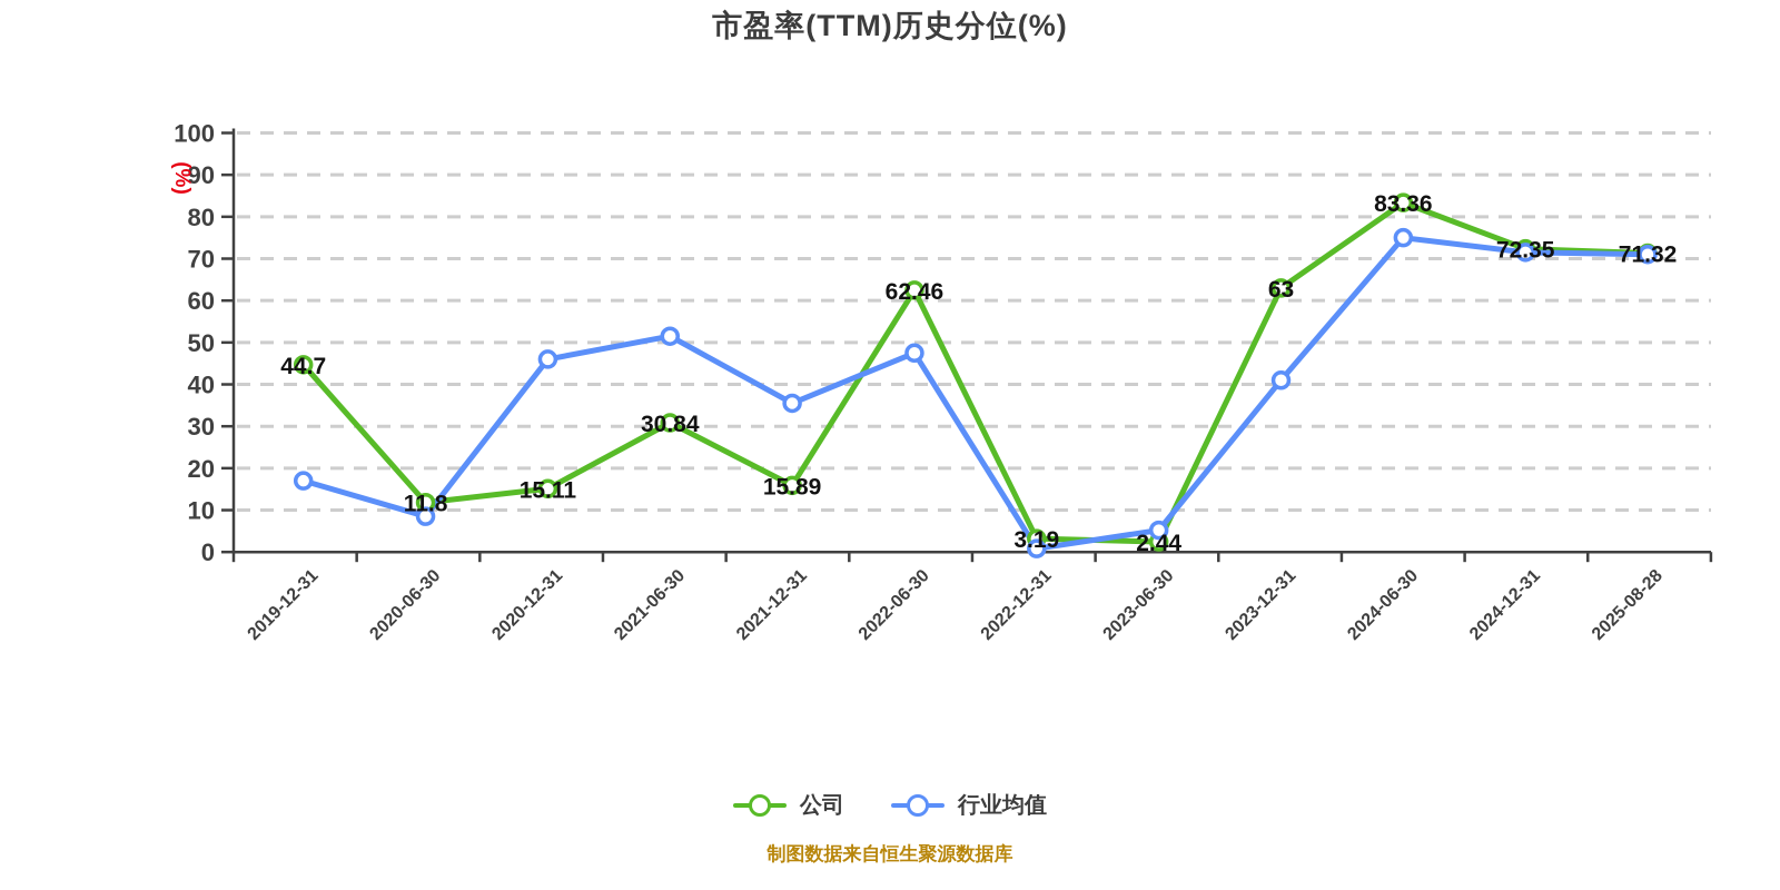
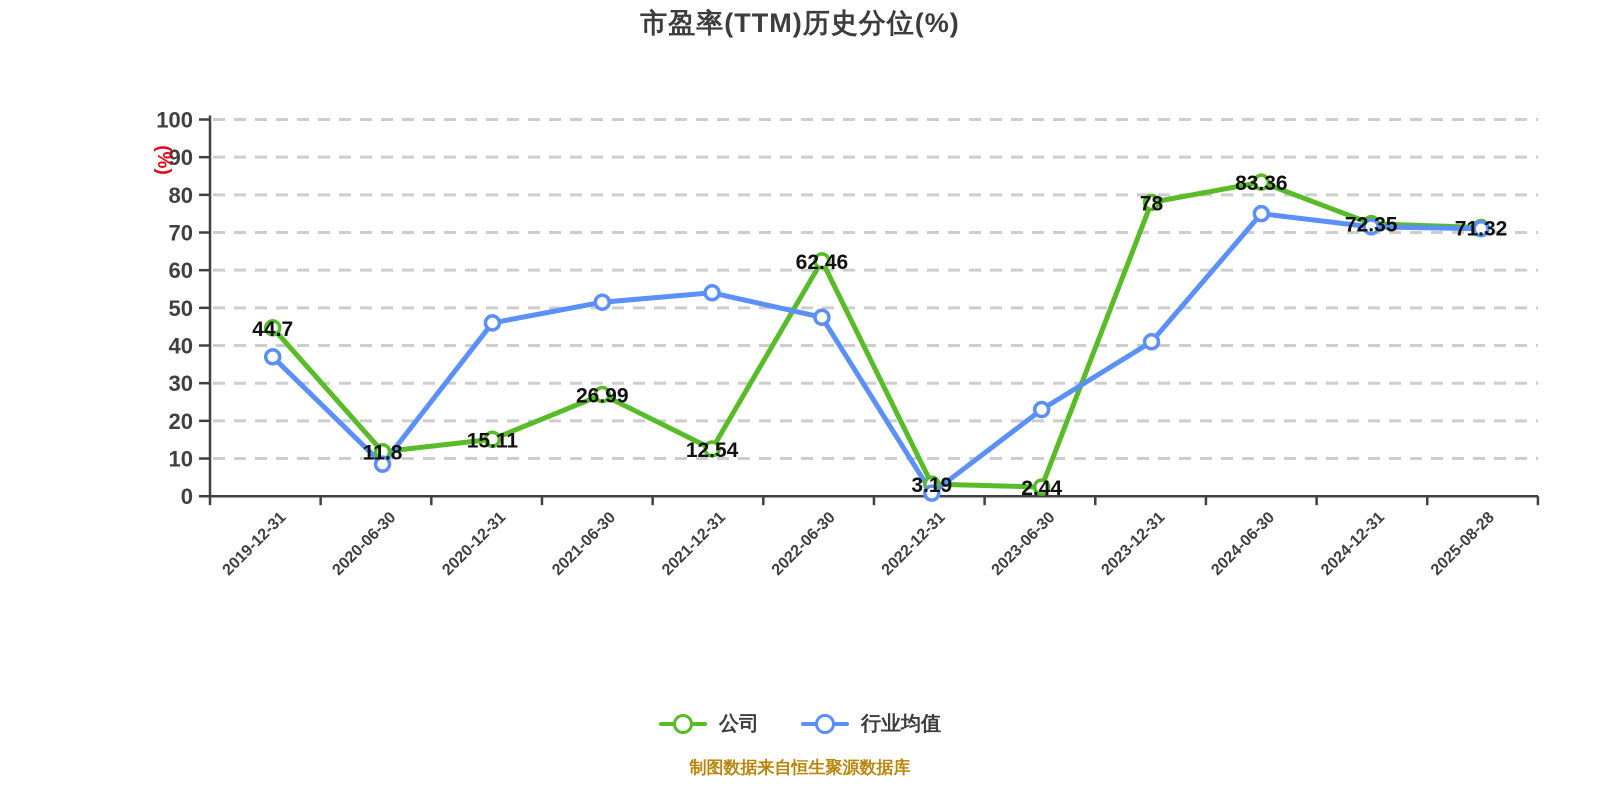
行业均值/2019-12-31: 17 -> 37
公司/2021-06-30: 30.84 -> 26.99
公司/2021-12-31: 15.89 -> 12.54
行业均值/2021-12-31: 36 -> 54
行业均值/2023-06-30: 5 -> 23
公司/2023-12-31: 63 -> 78
